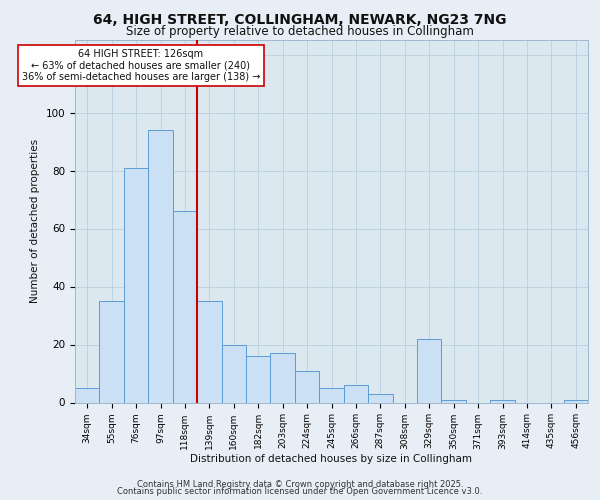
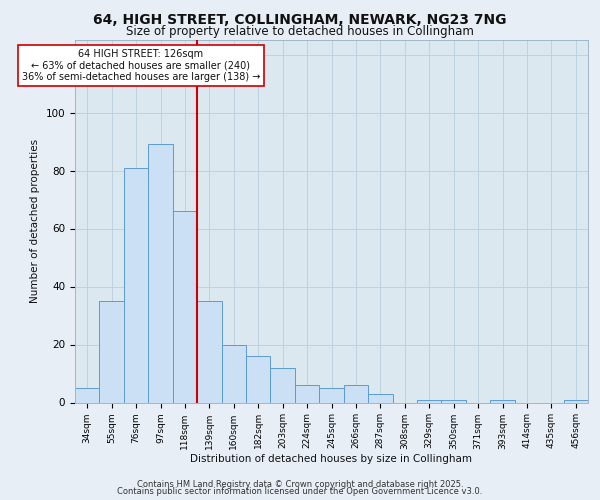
97sqm: 94 -> 89
203sqm: 17 -> 12
224sqm: 11 -> 6
329sqm: 22 -> 1
